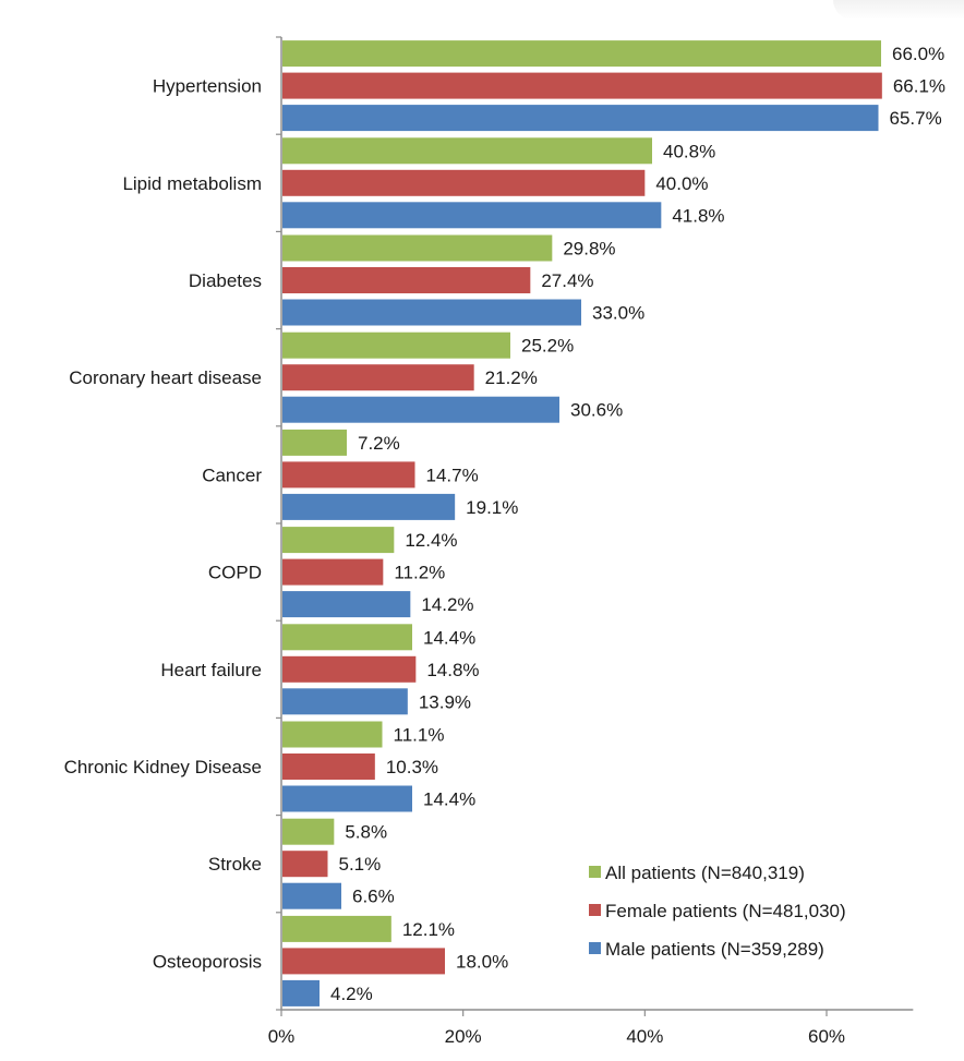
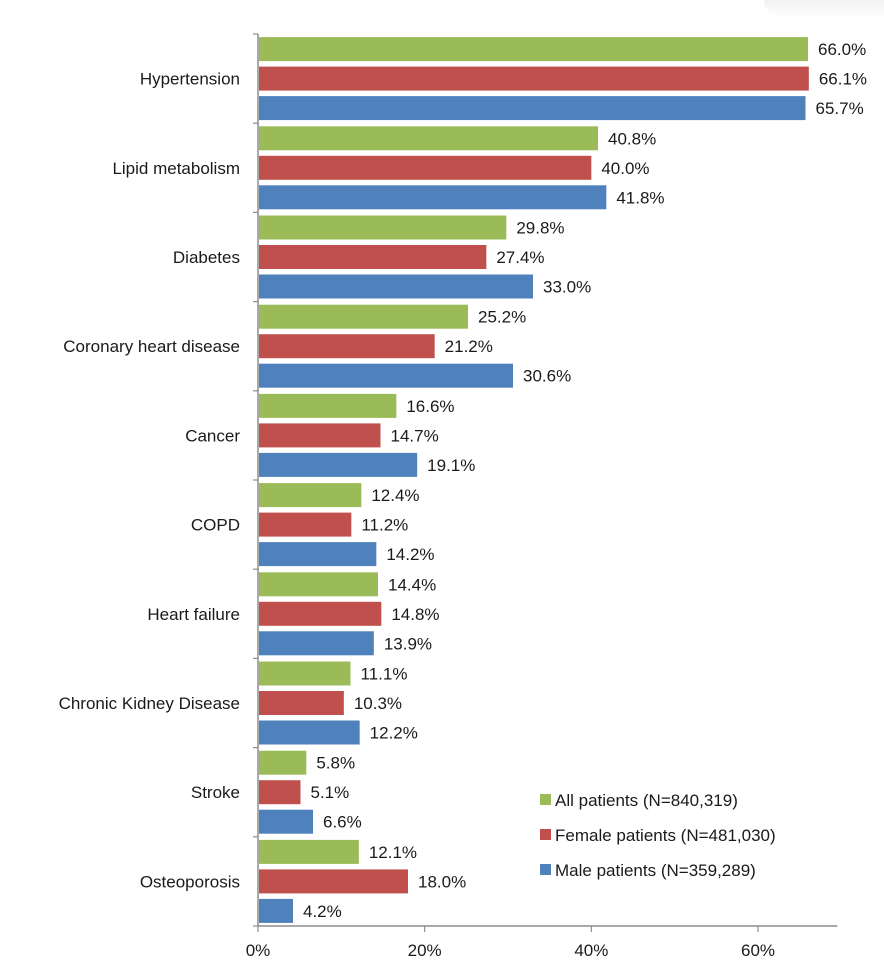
All patients (N=840,319)/Cancer: 7.2% -> 16.6%
Male patients (N=359,289)/Chronic Kidney Disease: 14.4% -> 12.2%
